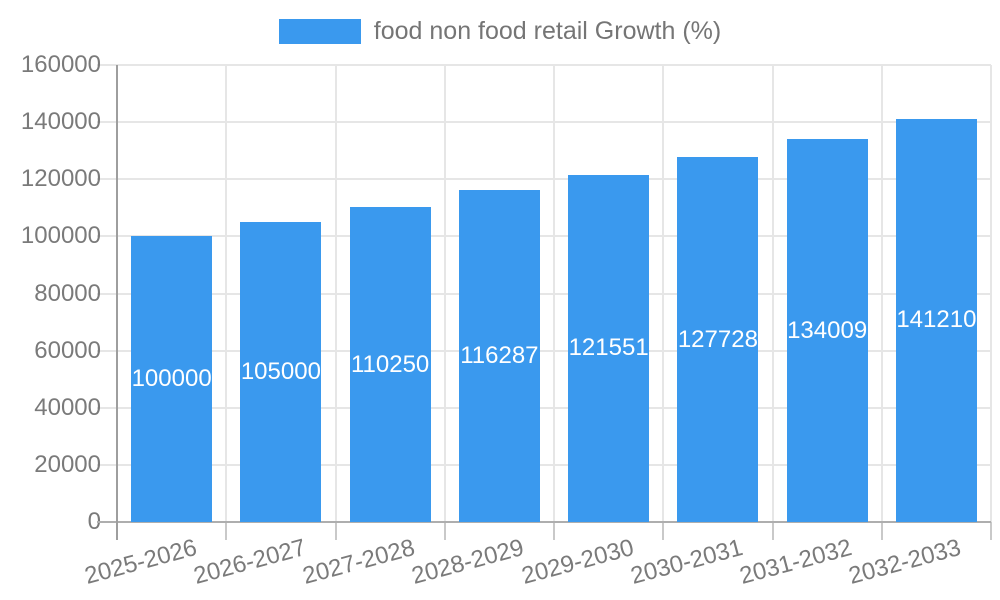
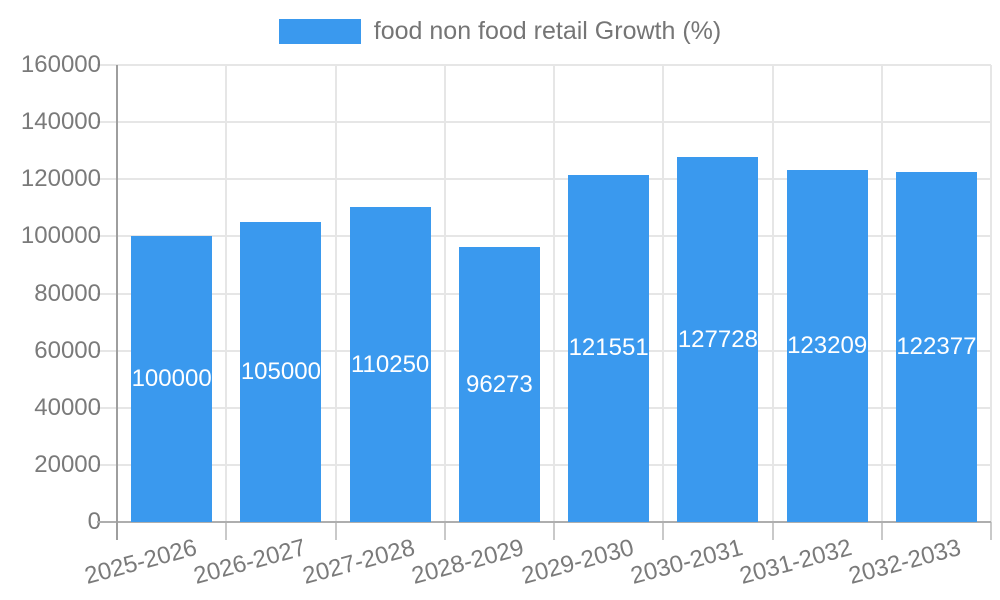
2028-2029: 116287 -> 96273
2031-2032: 134009 -> 123209
2032-2033: 141210 -> 122377
